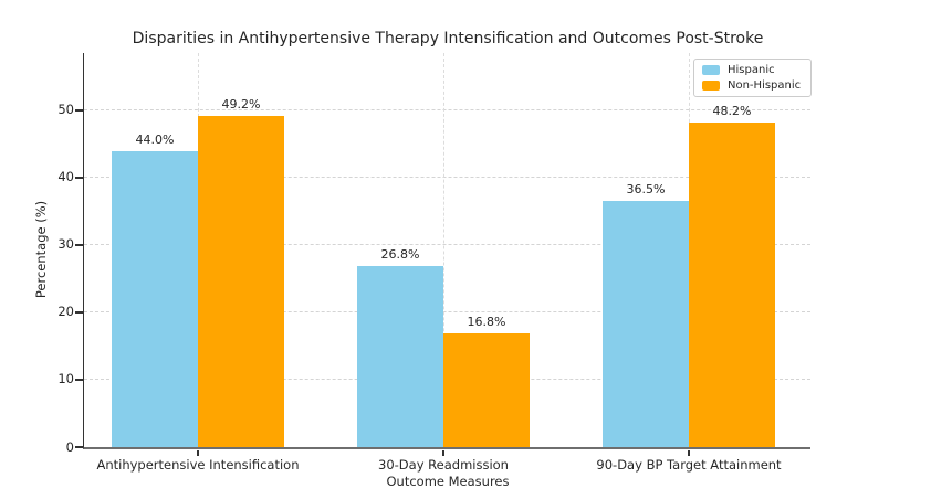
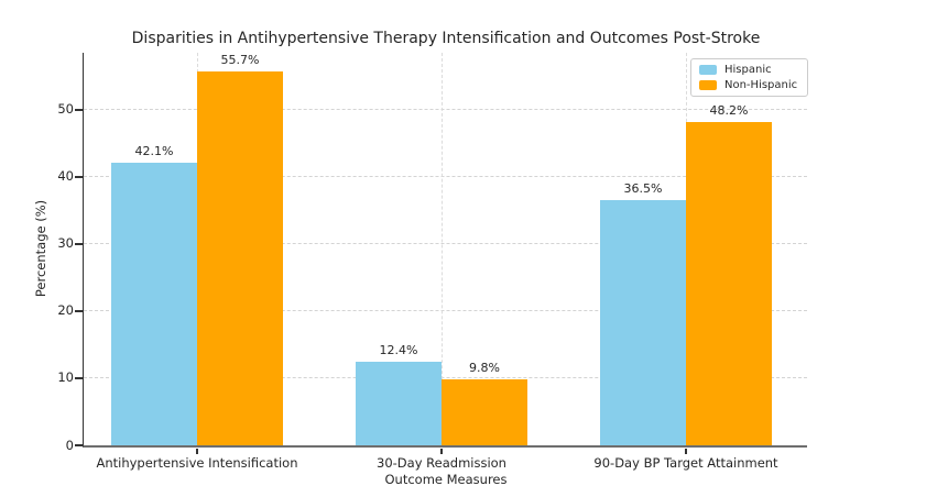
Hispanic/Antihypertensive Intensification: 44.0% -> 42.1%
Non-Hispanic/Antihypertensive Intensification: 49.2% -> 55.7%
Hispanic/30-Day Readmission: 26.8% -> 12.4%
Non-Hispanic/30-Day Readmission: 16.8% -> 9.8%
